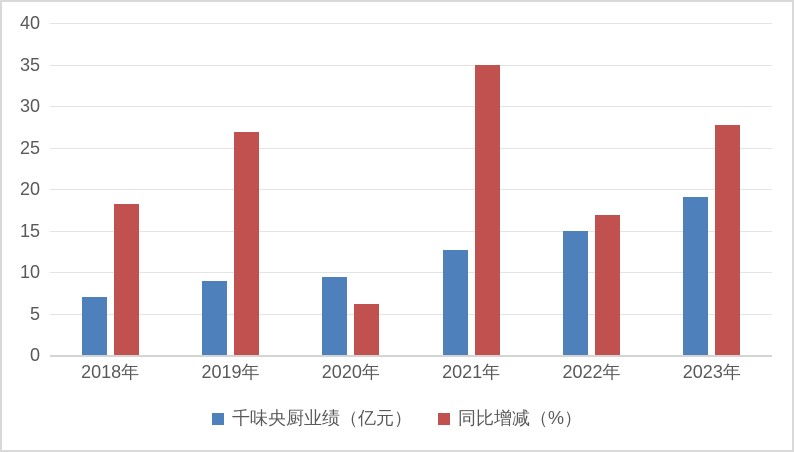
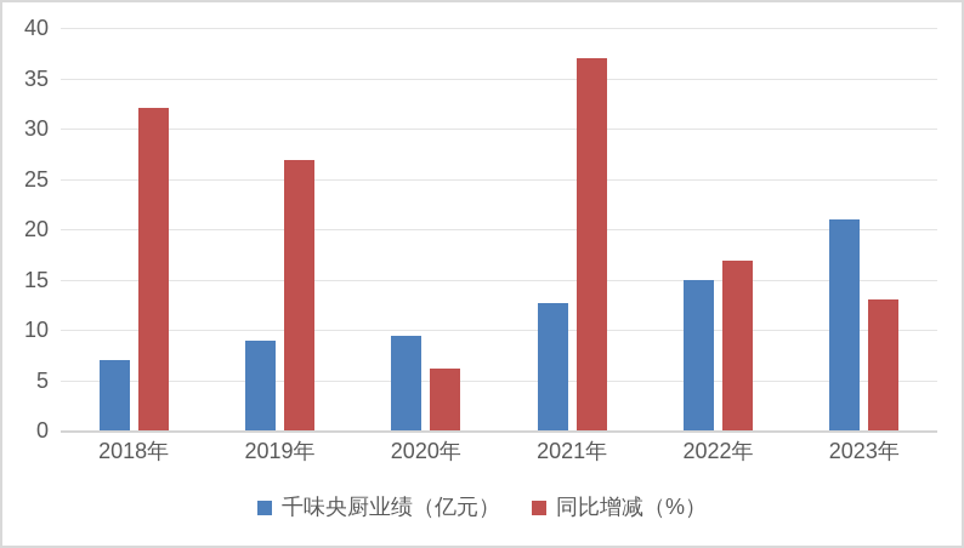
同比增减（%）/2018年: 18 -> 32
同比增减（%）/2021年: 35 -> 37
千味央厨业绩（亿元）/2023年: 19 -> 21
同比增减（%）/2023年: 28 -> 13
